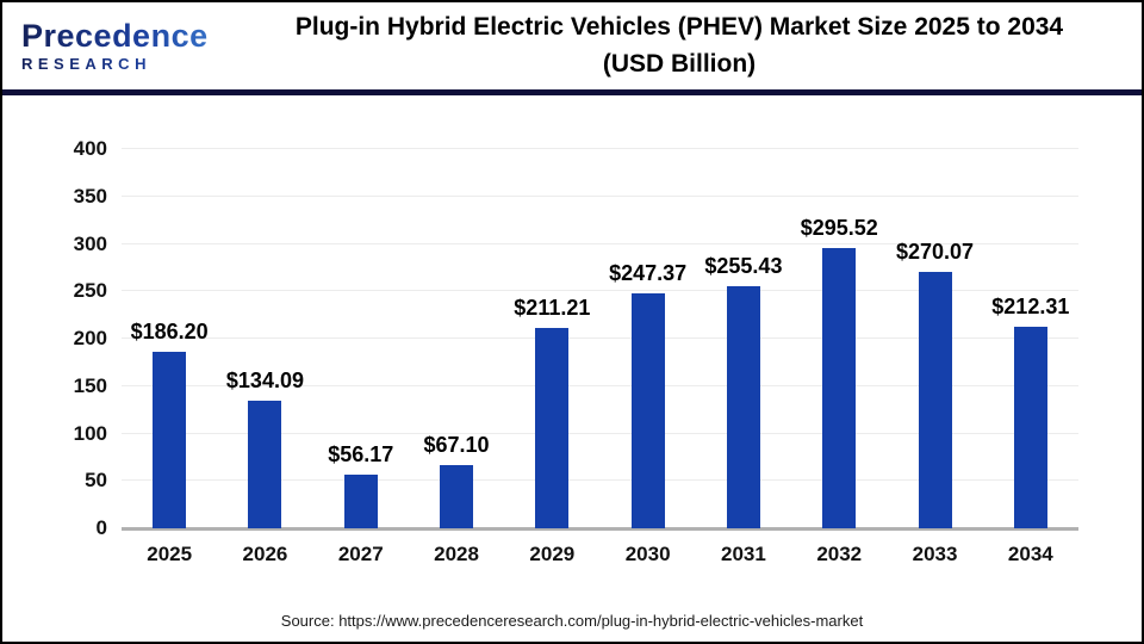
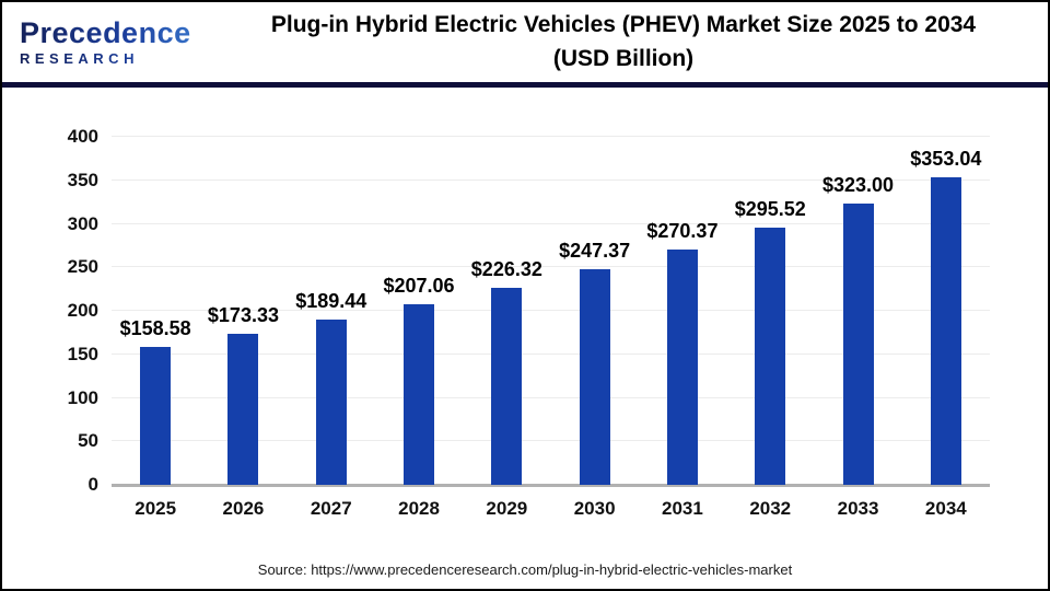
2025: $186.20 -> $158.58
2026: $134.09 -> $173.33
2027: $56.17 -> $189.44
2028: $67.10 -> $207.06
2029: $211.21 -> $226.32
2031: $255.43 -> $270.37
2033: $270.07 -> $323.00
2034: $212.31 -> $353.04
